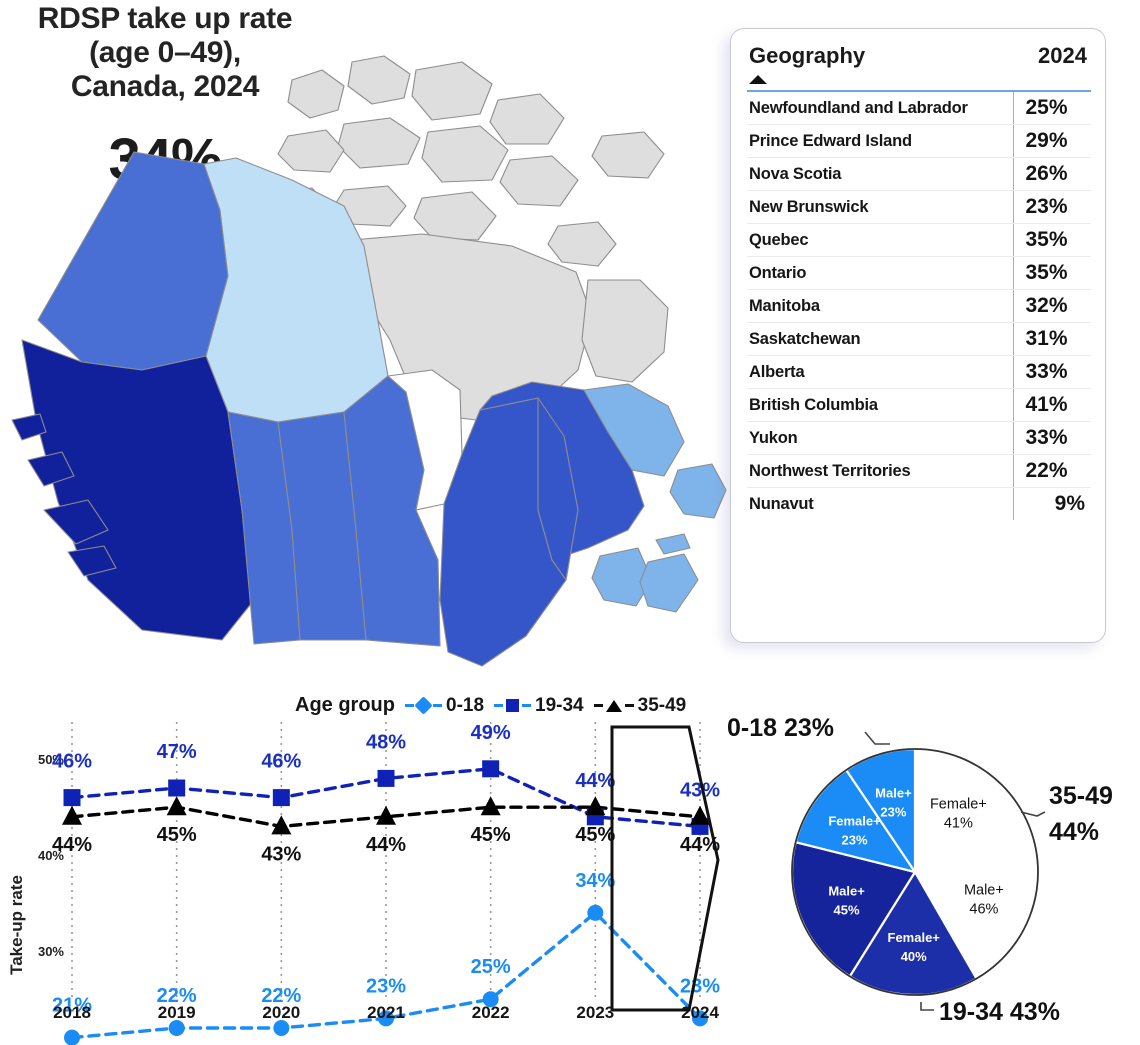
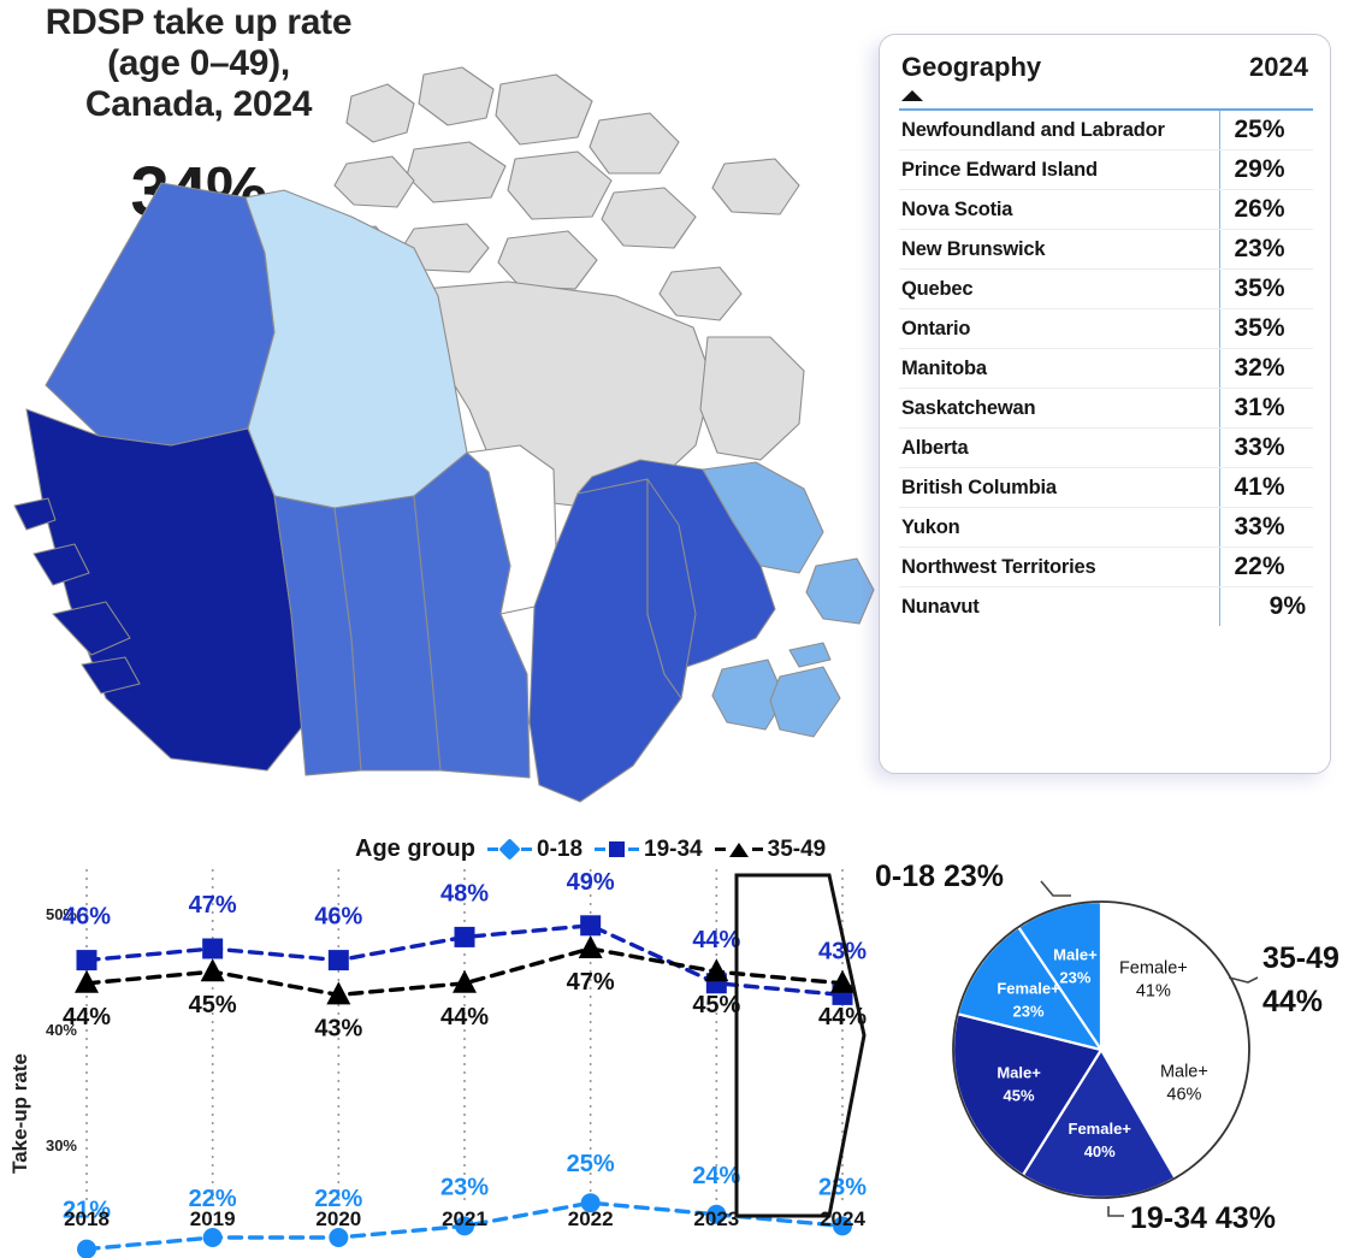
35-49/2022: 45% -> 47%
0-18/2023: 34% -> 24%
